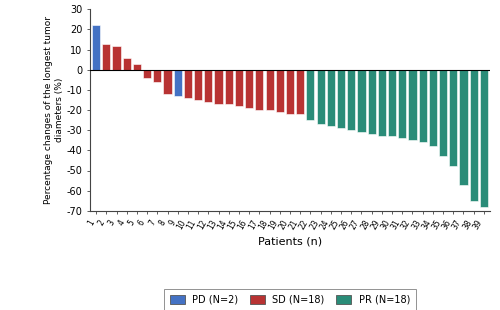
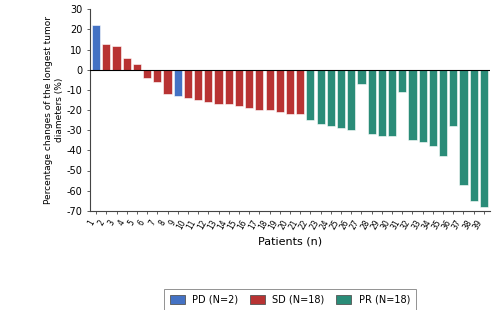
27: -31 -> -7
31: -34 -> -11
36: -48 -> -28
